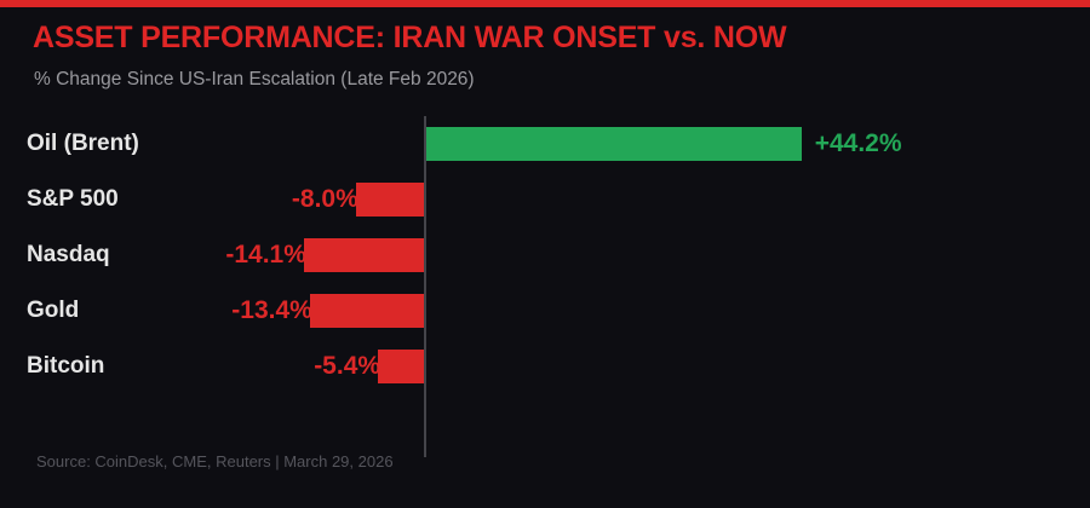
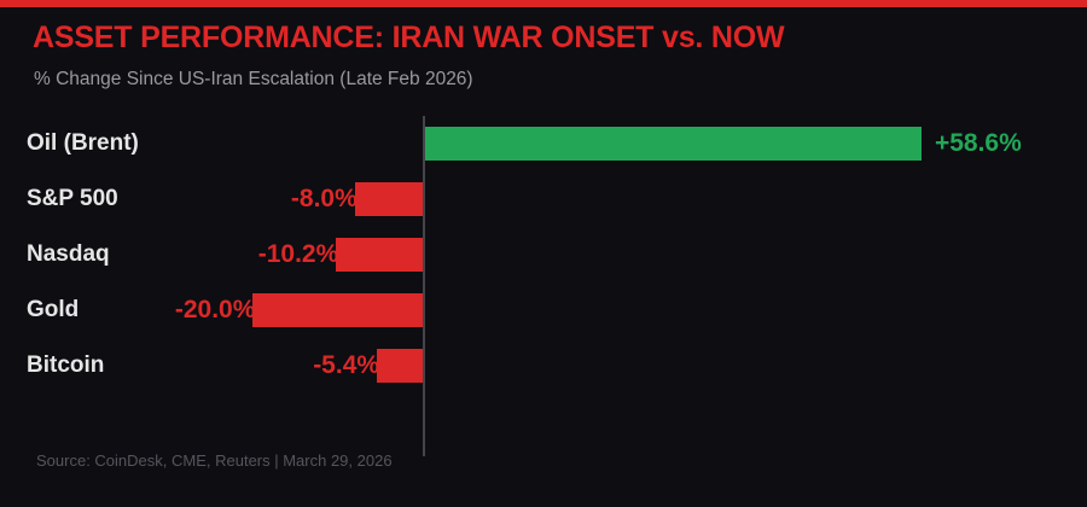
Oil (Brent): +44.2% -> +58.6%
Nasdaq: -14.1% -> -10.2%
Gold: -13.4% -> -20.0%
